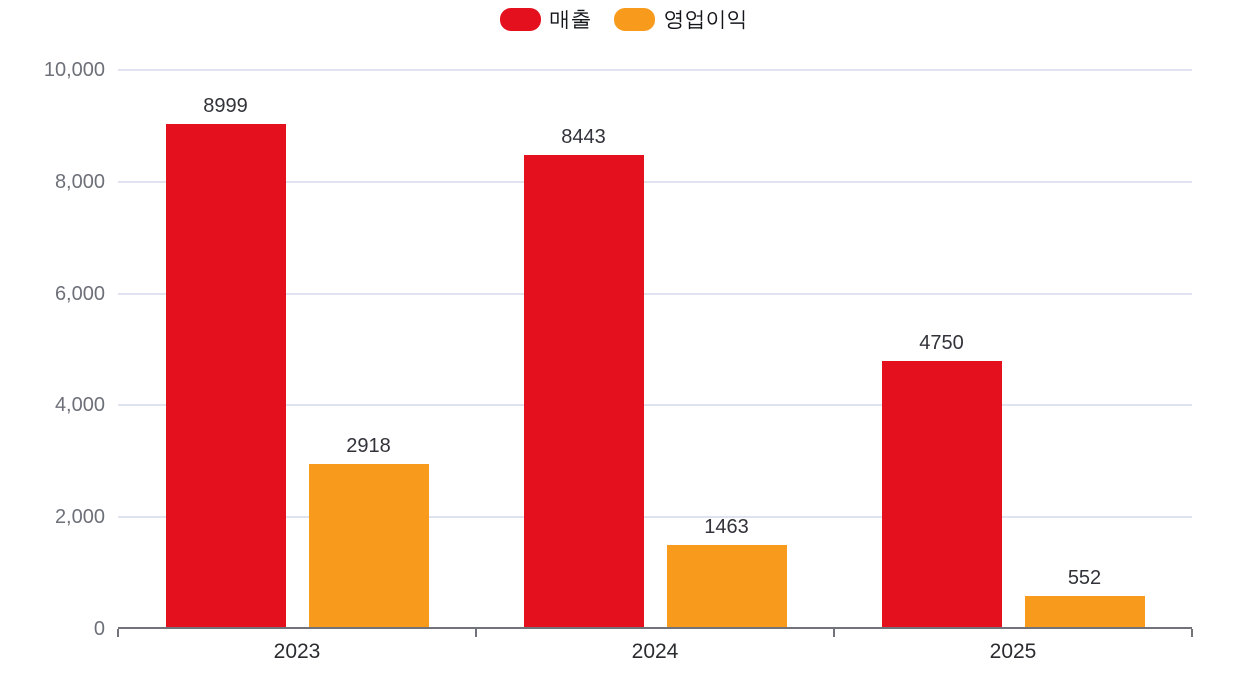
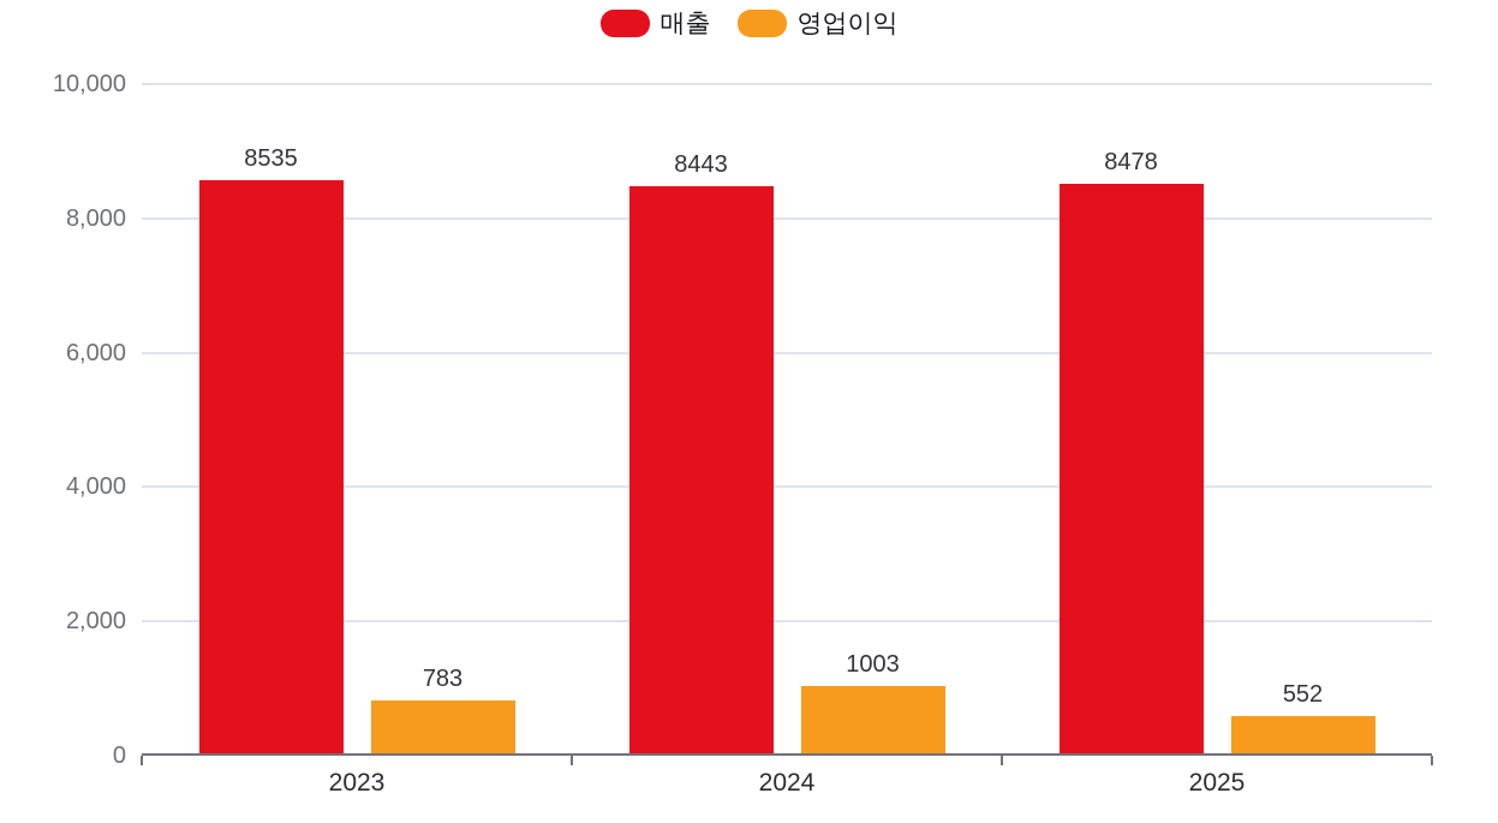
매출/2023: 8999 -> 8535
영업이익/2023: 2918 -> 783
영업이익/2024: 1463 -> 1003
매출/2025: 4750 -> 8478
